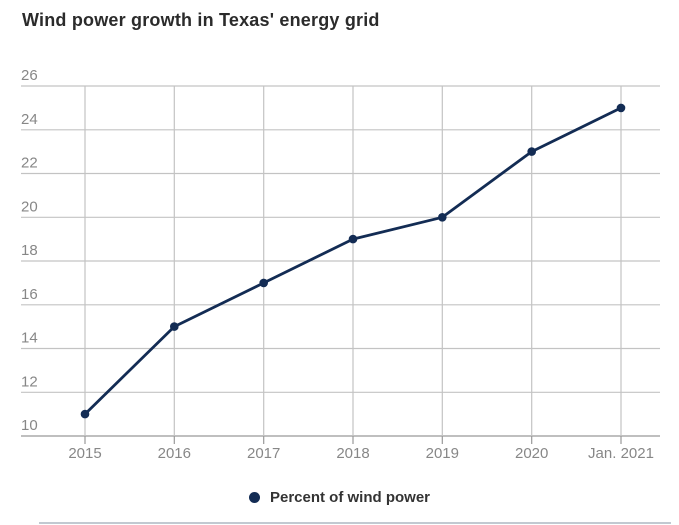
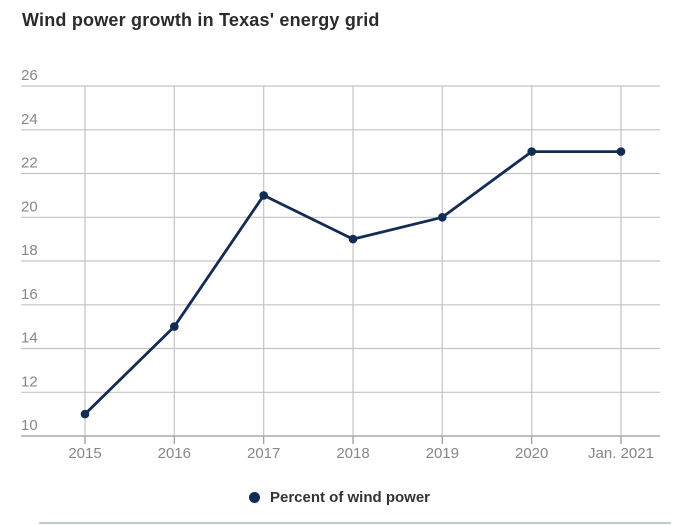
2017: 17 -> 21
Jan. 2021: 25 -> 23
